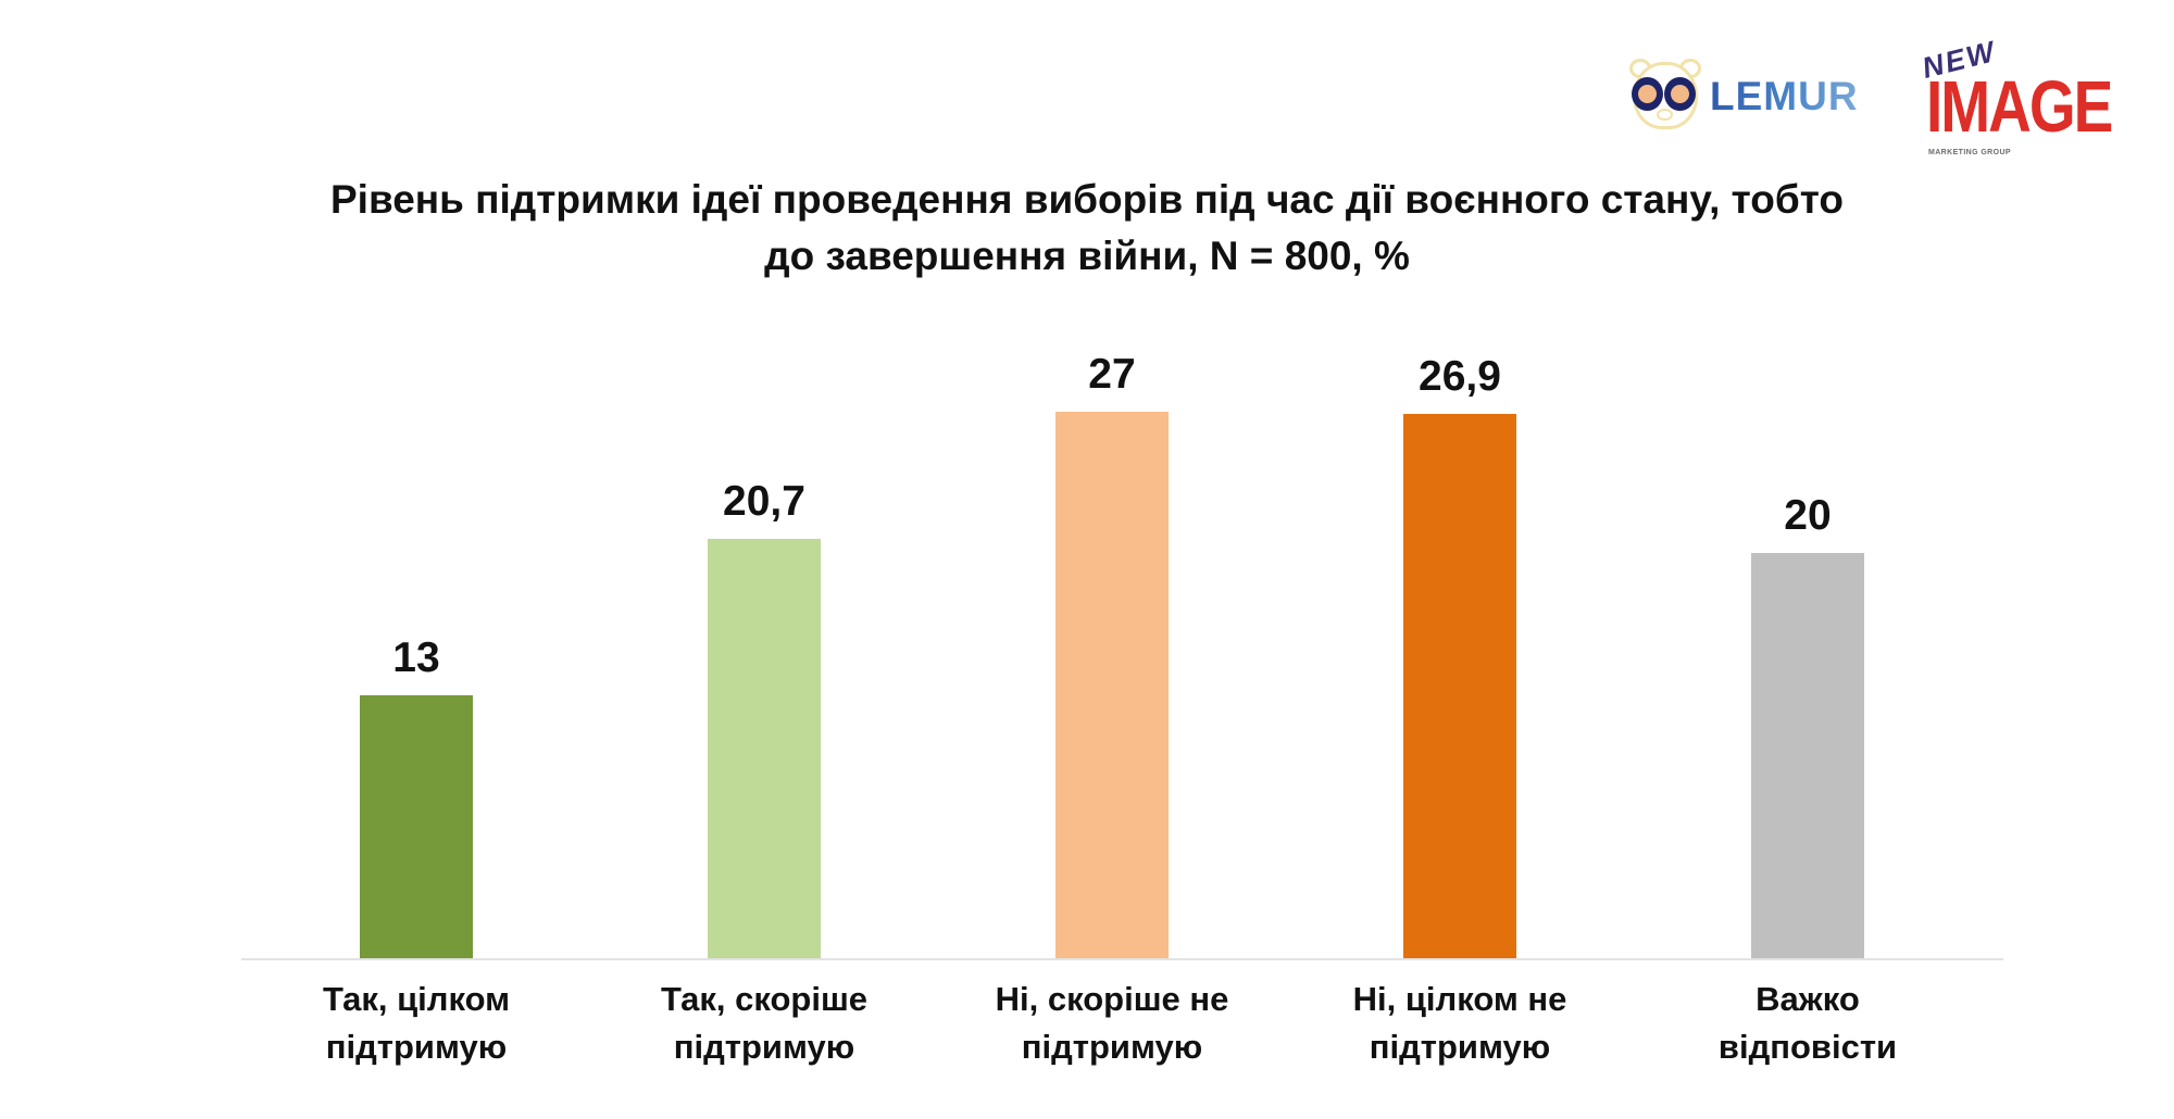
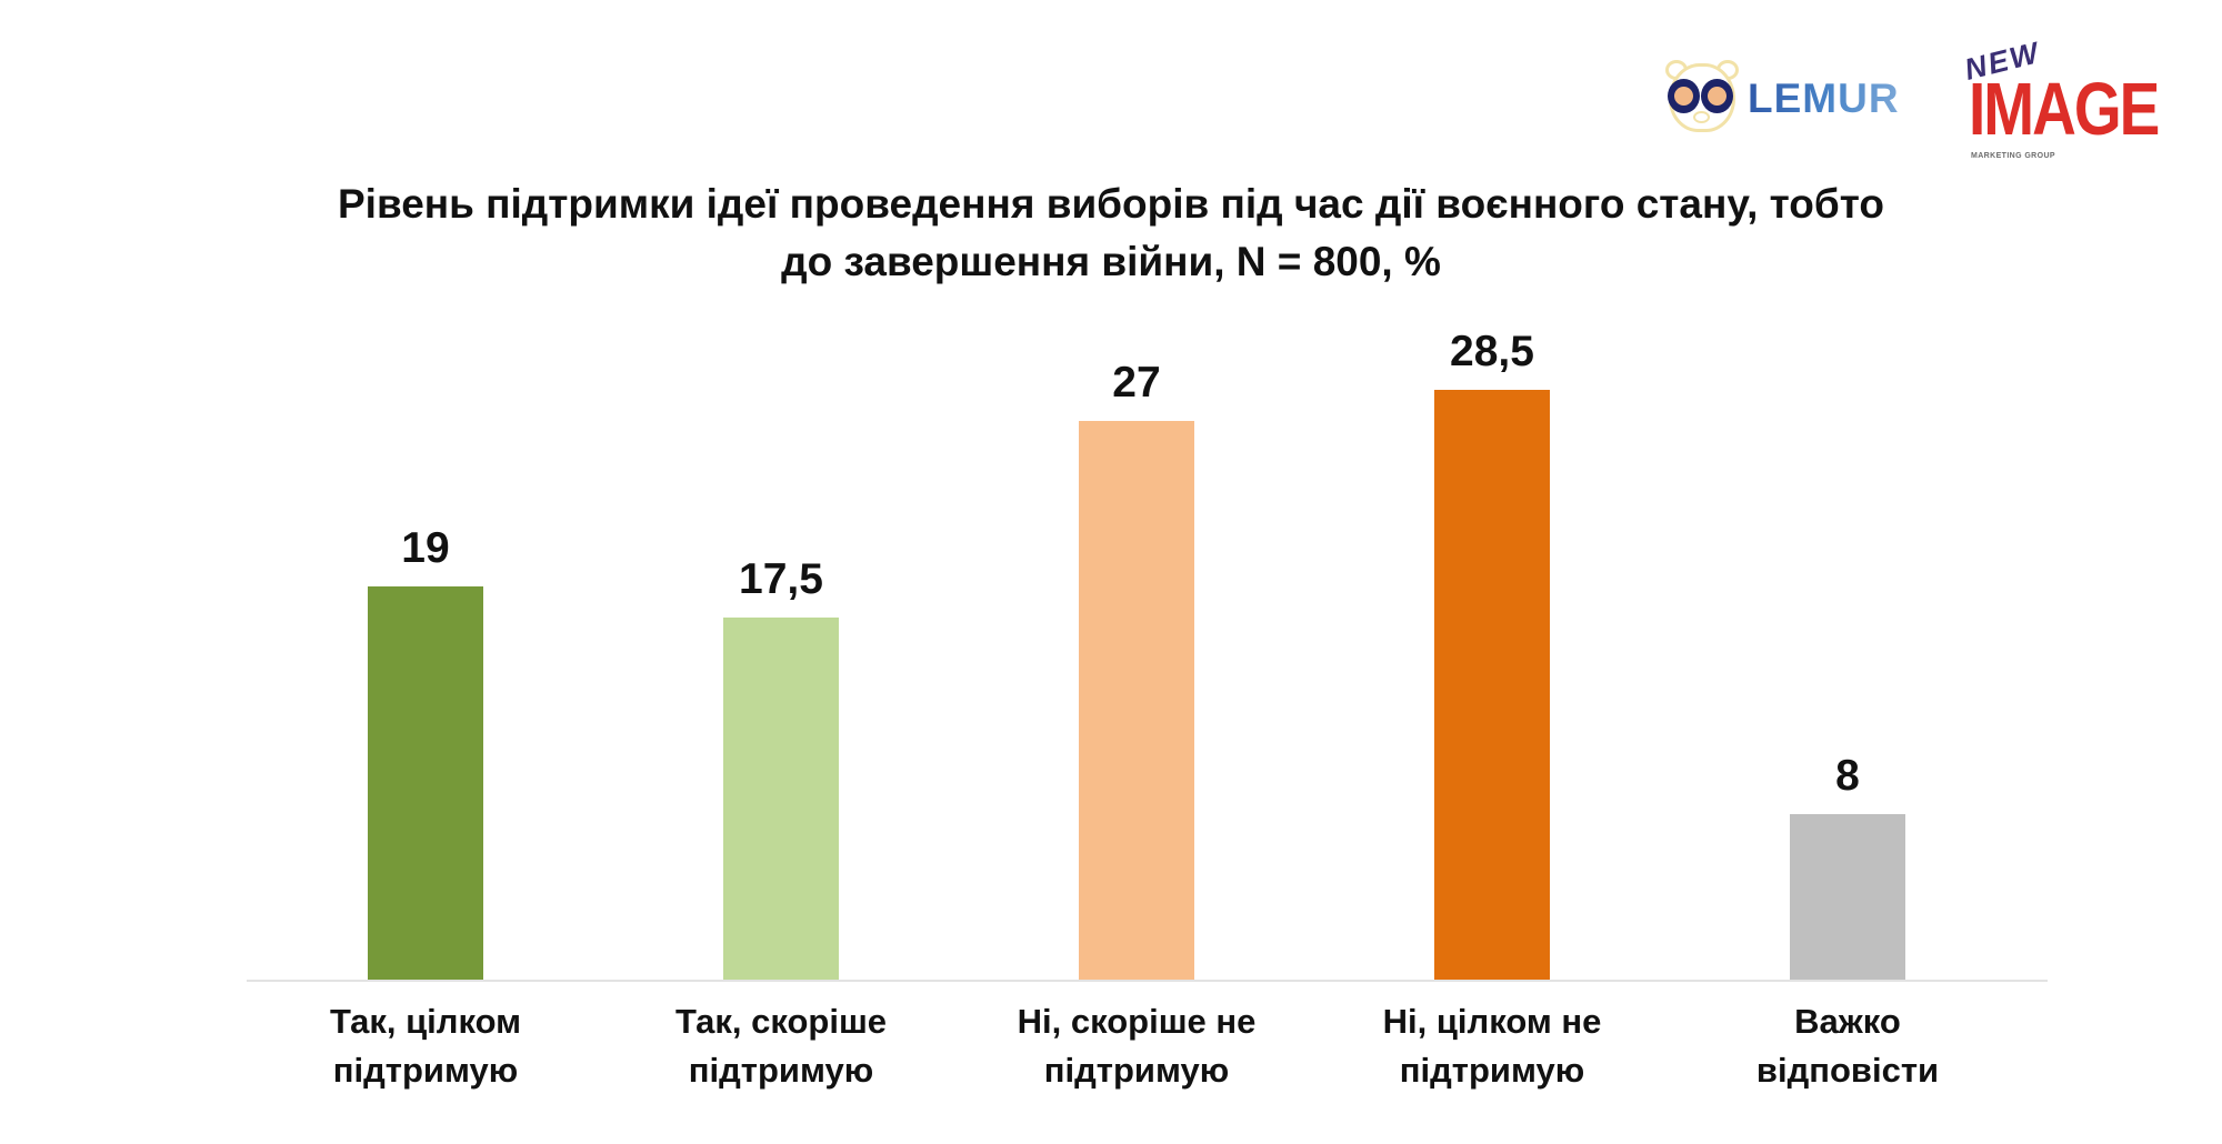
Так, цілком підтримую: 13 -> 19
Так, скоріше підтримую: 20,7 -> 17,5
Ні, цілком не підтримую: 26,9 -> 28,5
Важко відповісти: 20 -> 8
